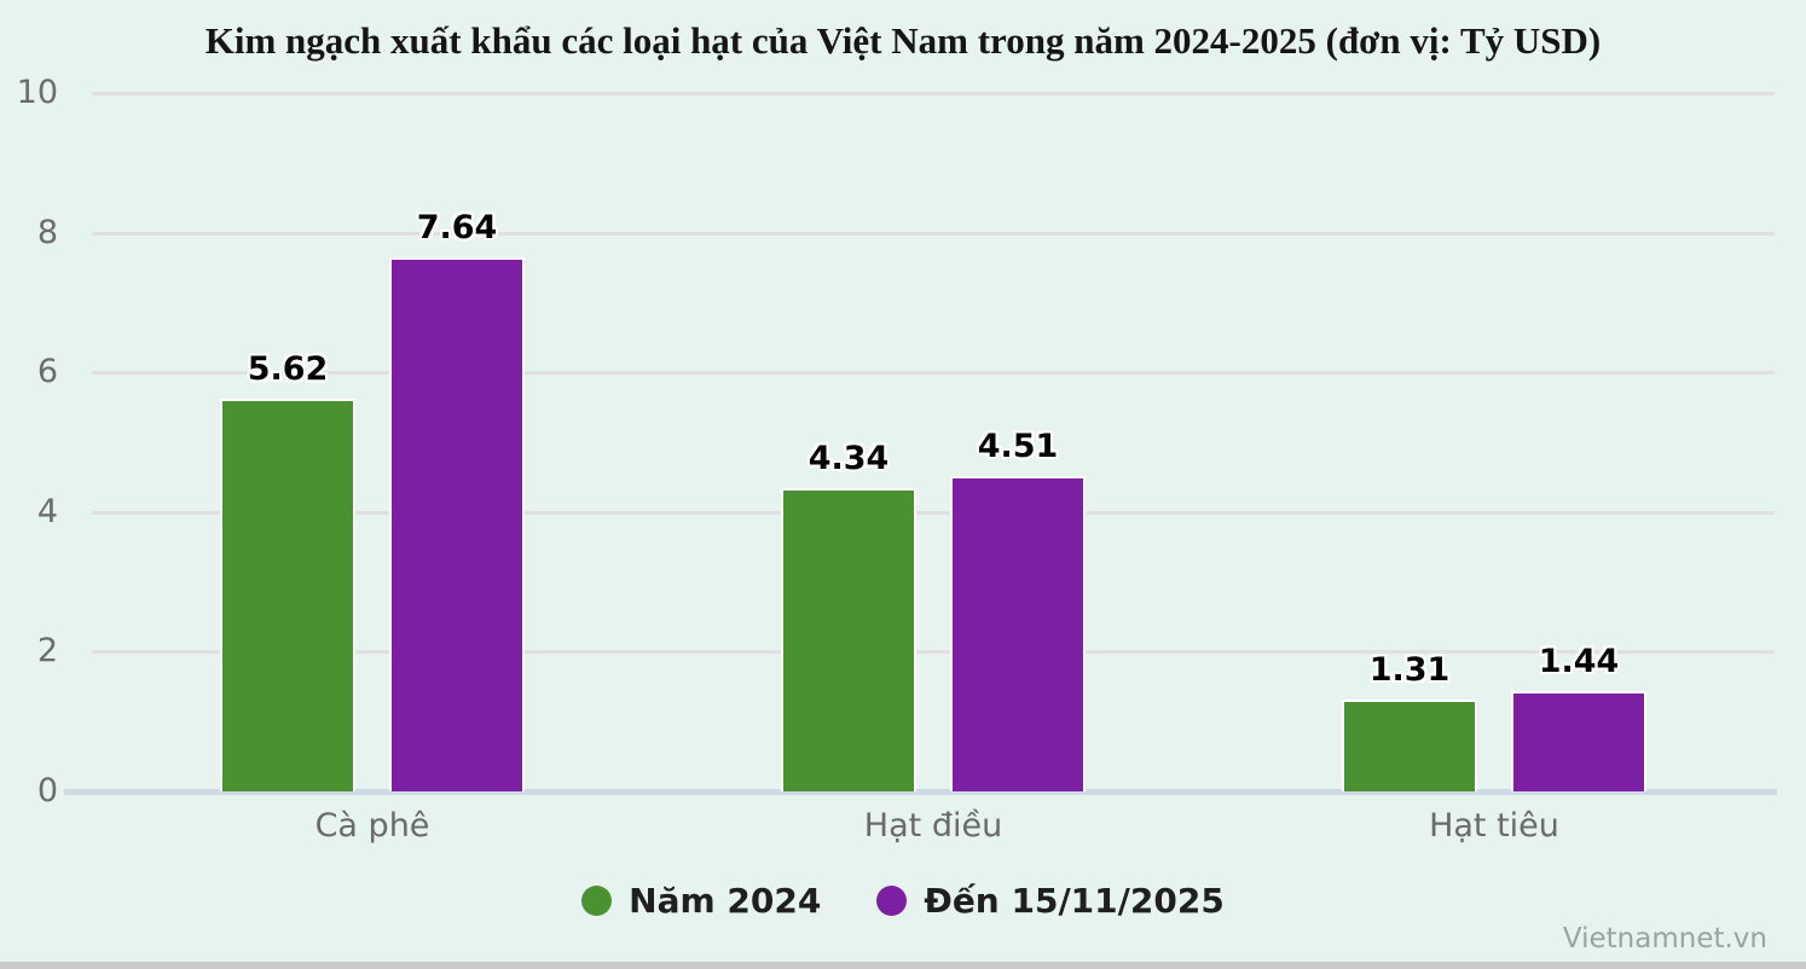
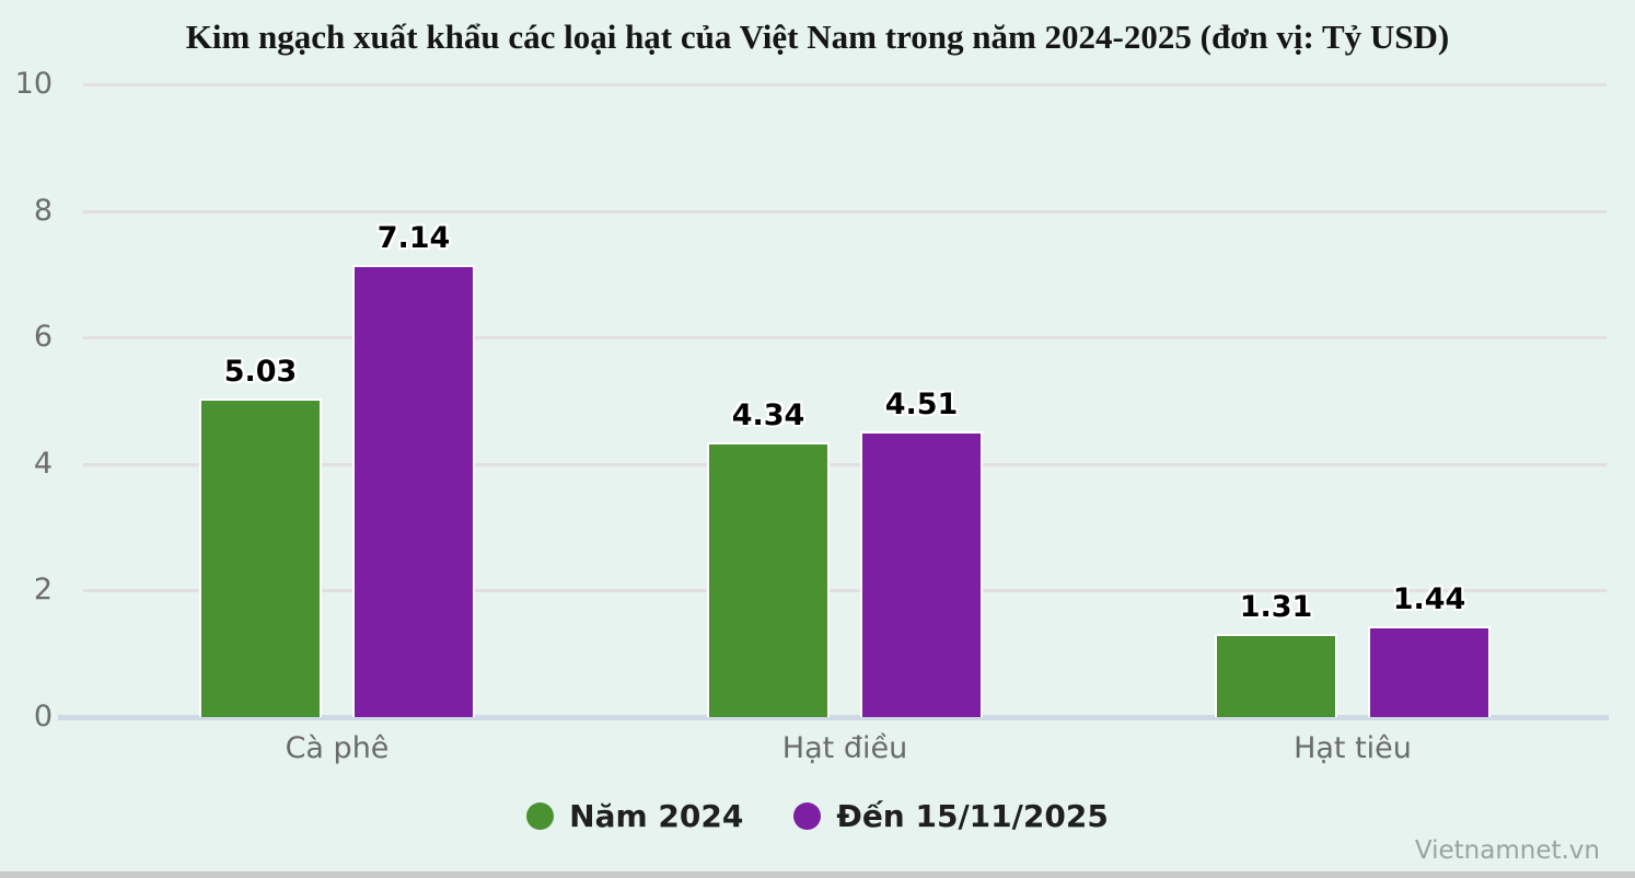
Năm 2024/Cà phê: 5.62 -> 5.03
Đến 15/11/2025/Cà phê: 7.64 -> 7.14
